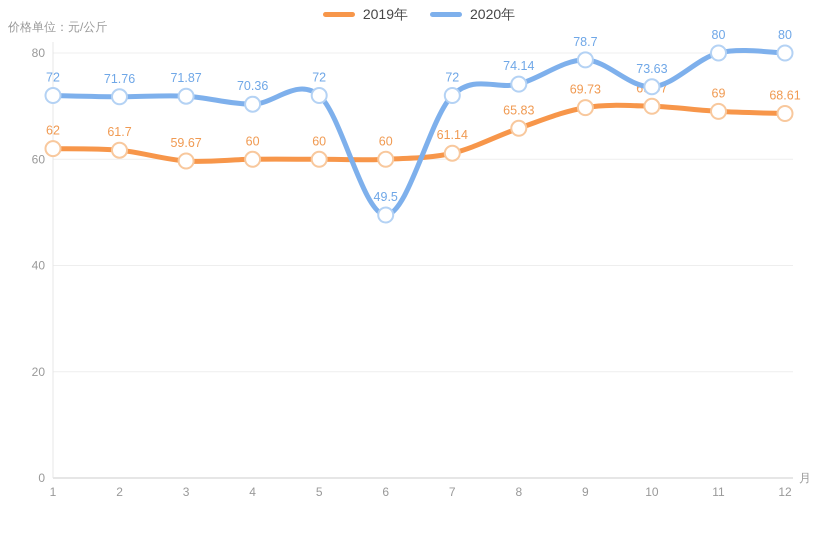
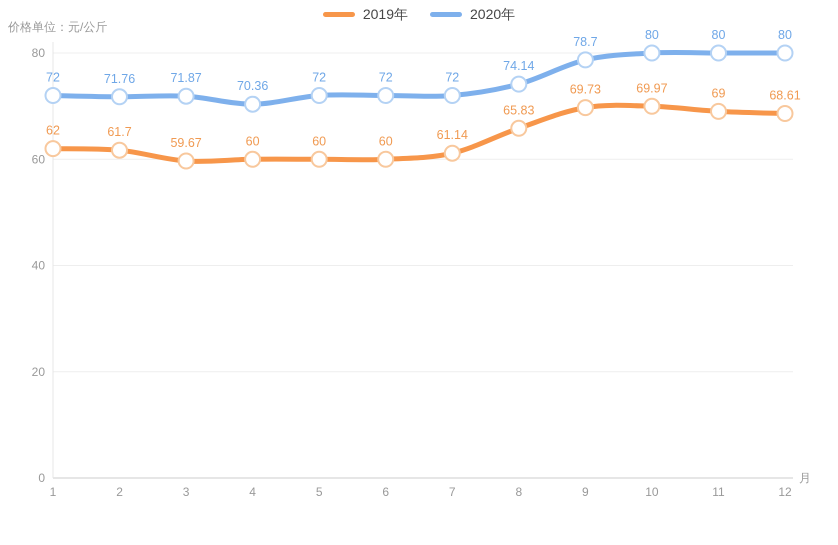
2020年/6: 49.5 -> 72
2020年/10: 73.63 -> 80
